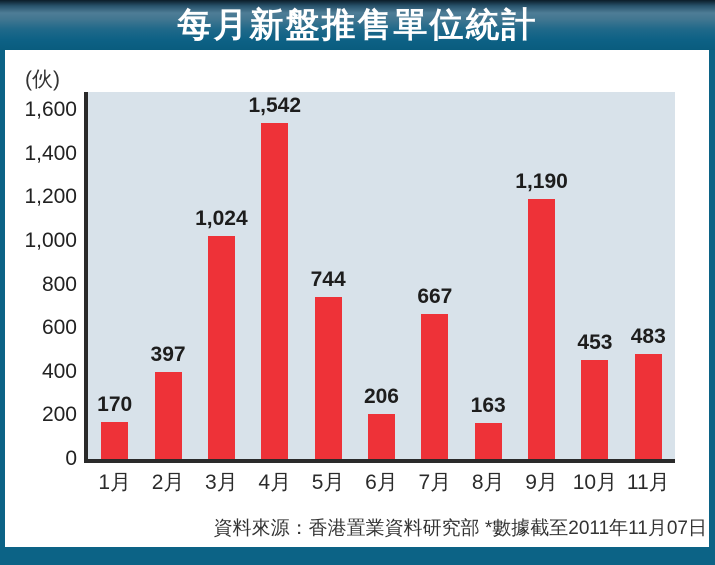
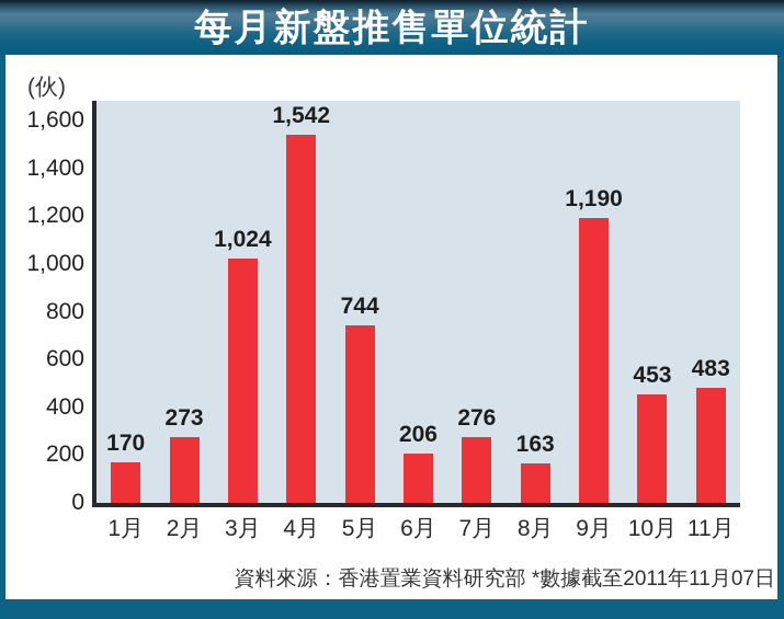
2月: 397 -> 273
7月: 667 -> 276
